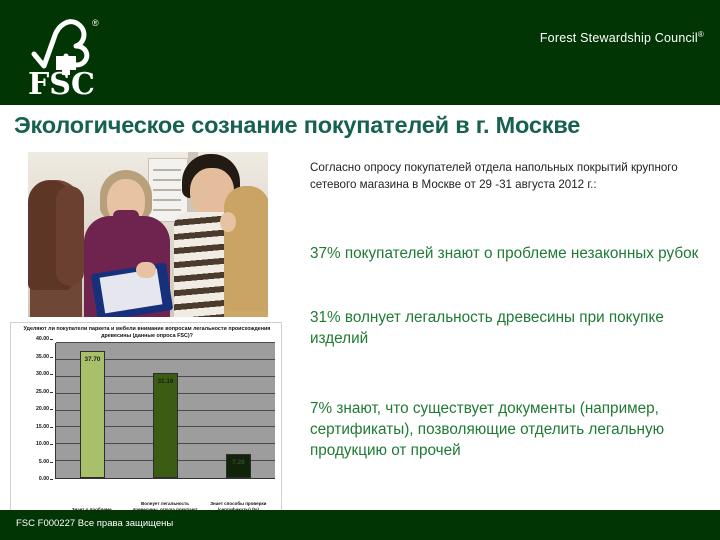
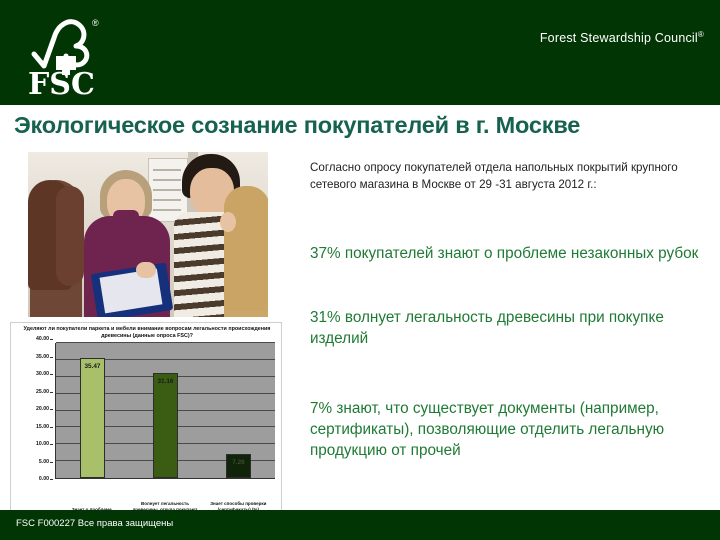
Знает о проблеме: 37.70 -> 35.47
